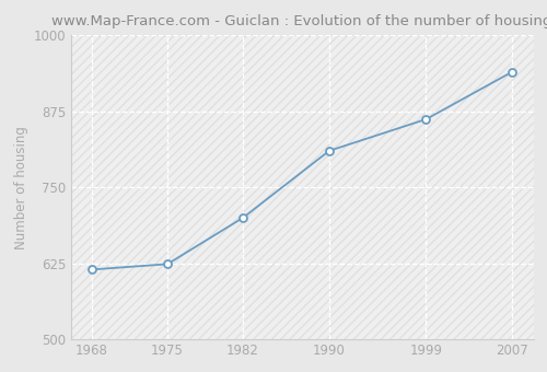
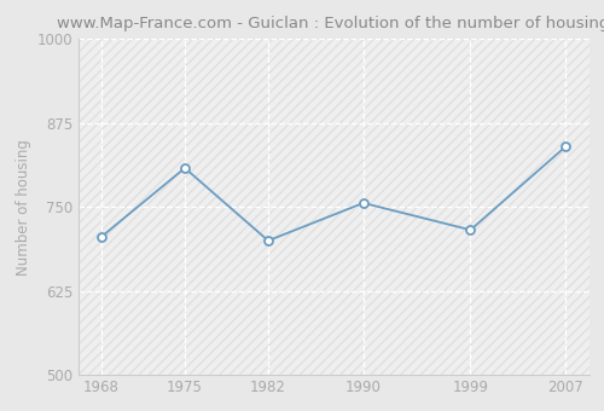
1968: 615 -> 706
1975: 624 -> 808
1990: 810 -> 756
1999: 862 -> 716
2007: 940 -> 840
